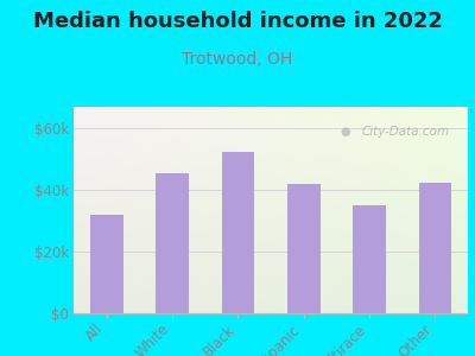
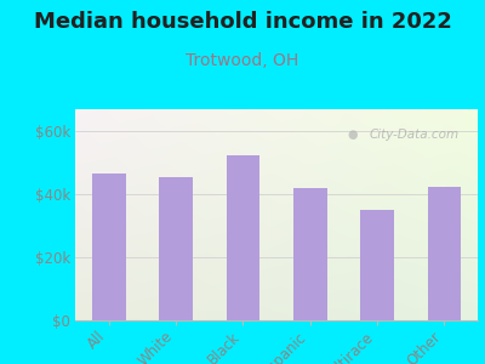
All: $32.0k -> $46.5k
